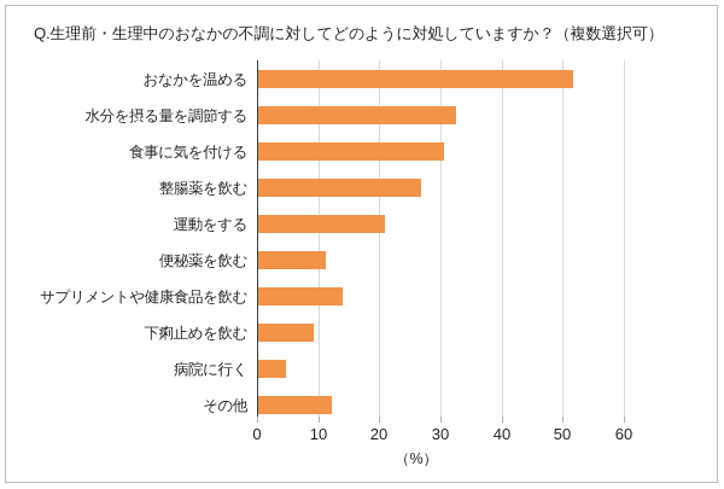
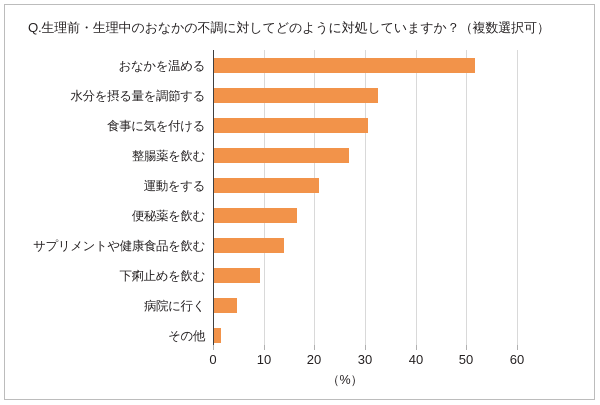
便秘薬を飲む: 11 -> 16
その他: 12 -> 1
